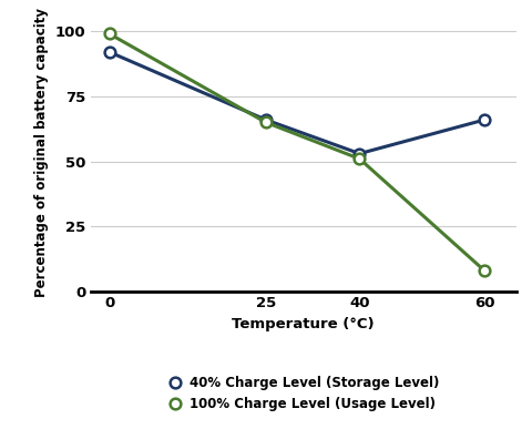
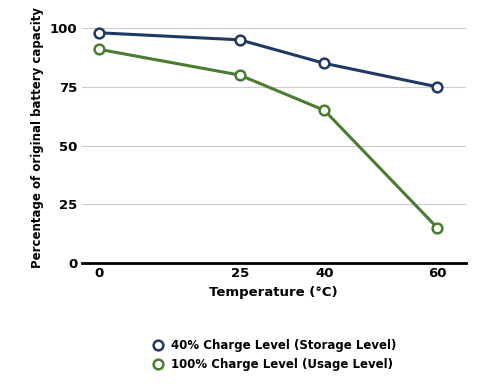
40% Charge Level (Storage Level)/0: 92 -> 98
100% Charge Level (Usage Level)/0: 99 -> 91
40% Charge Level (Storage Level)/25: 66 -> 95
100% Charge Level (Usage Level)/25: 65 -> 80
40% Charge Level (Storage Level)/40: 53 -> 85
100% Charge Level (Usage Level)/40: 51 -> 65
40% Charge Level (Storage Level)/60: 66 -> 75
100% Charge Level (Usage Level)/60: 8 -> 15
